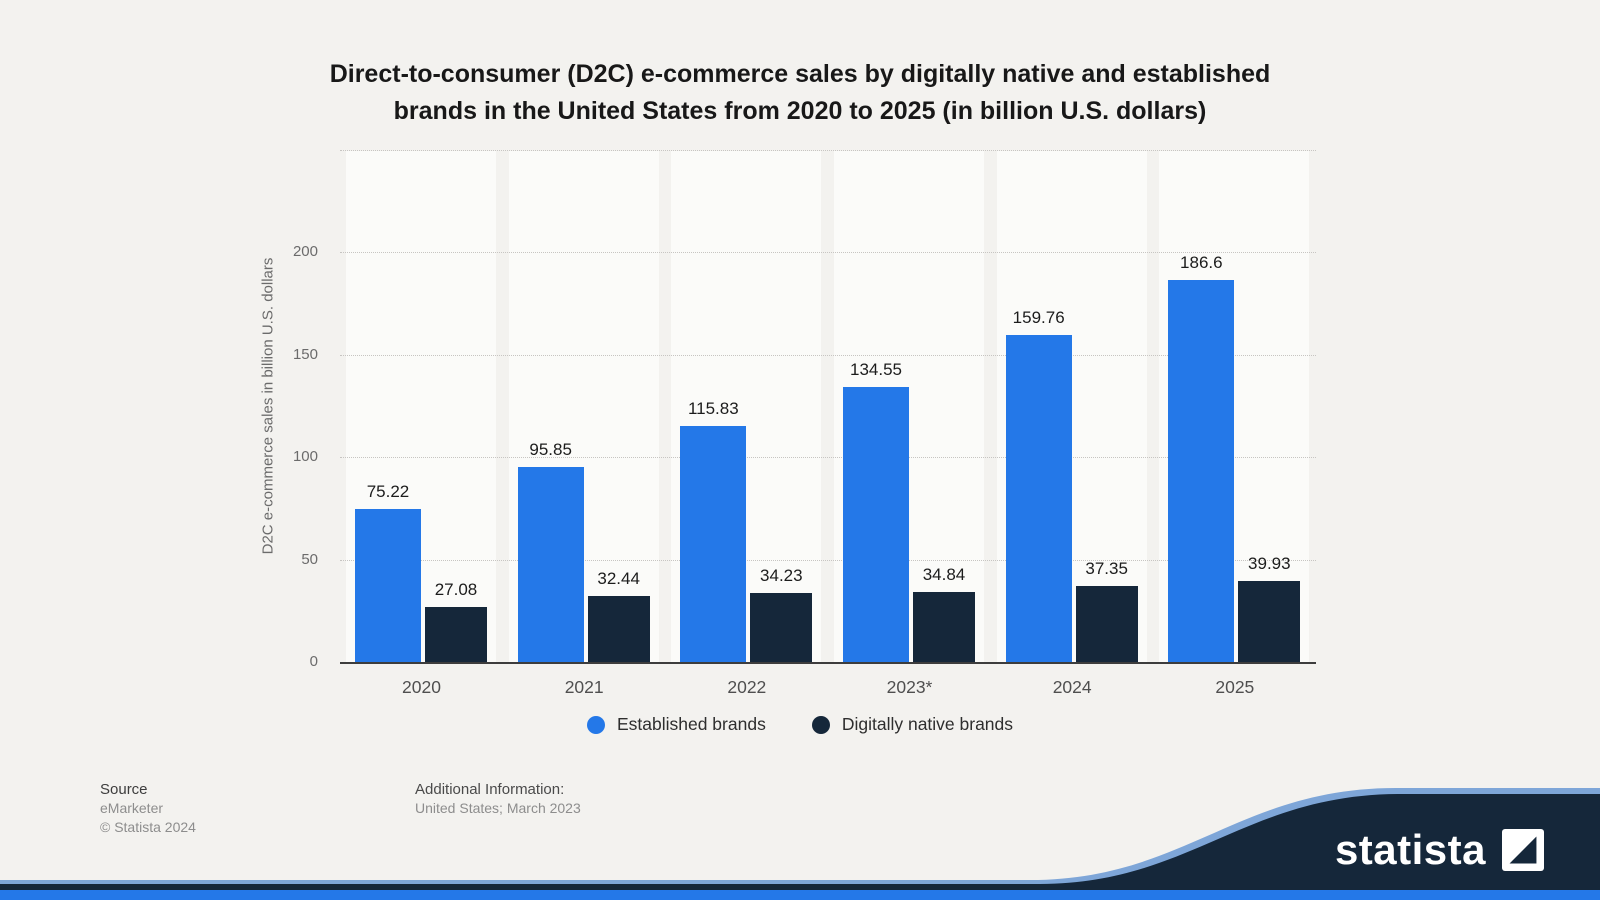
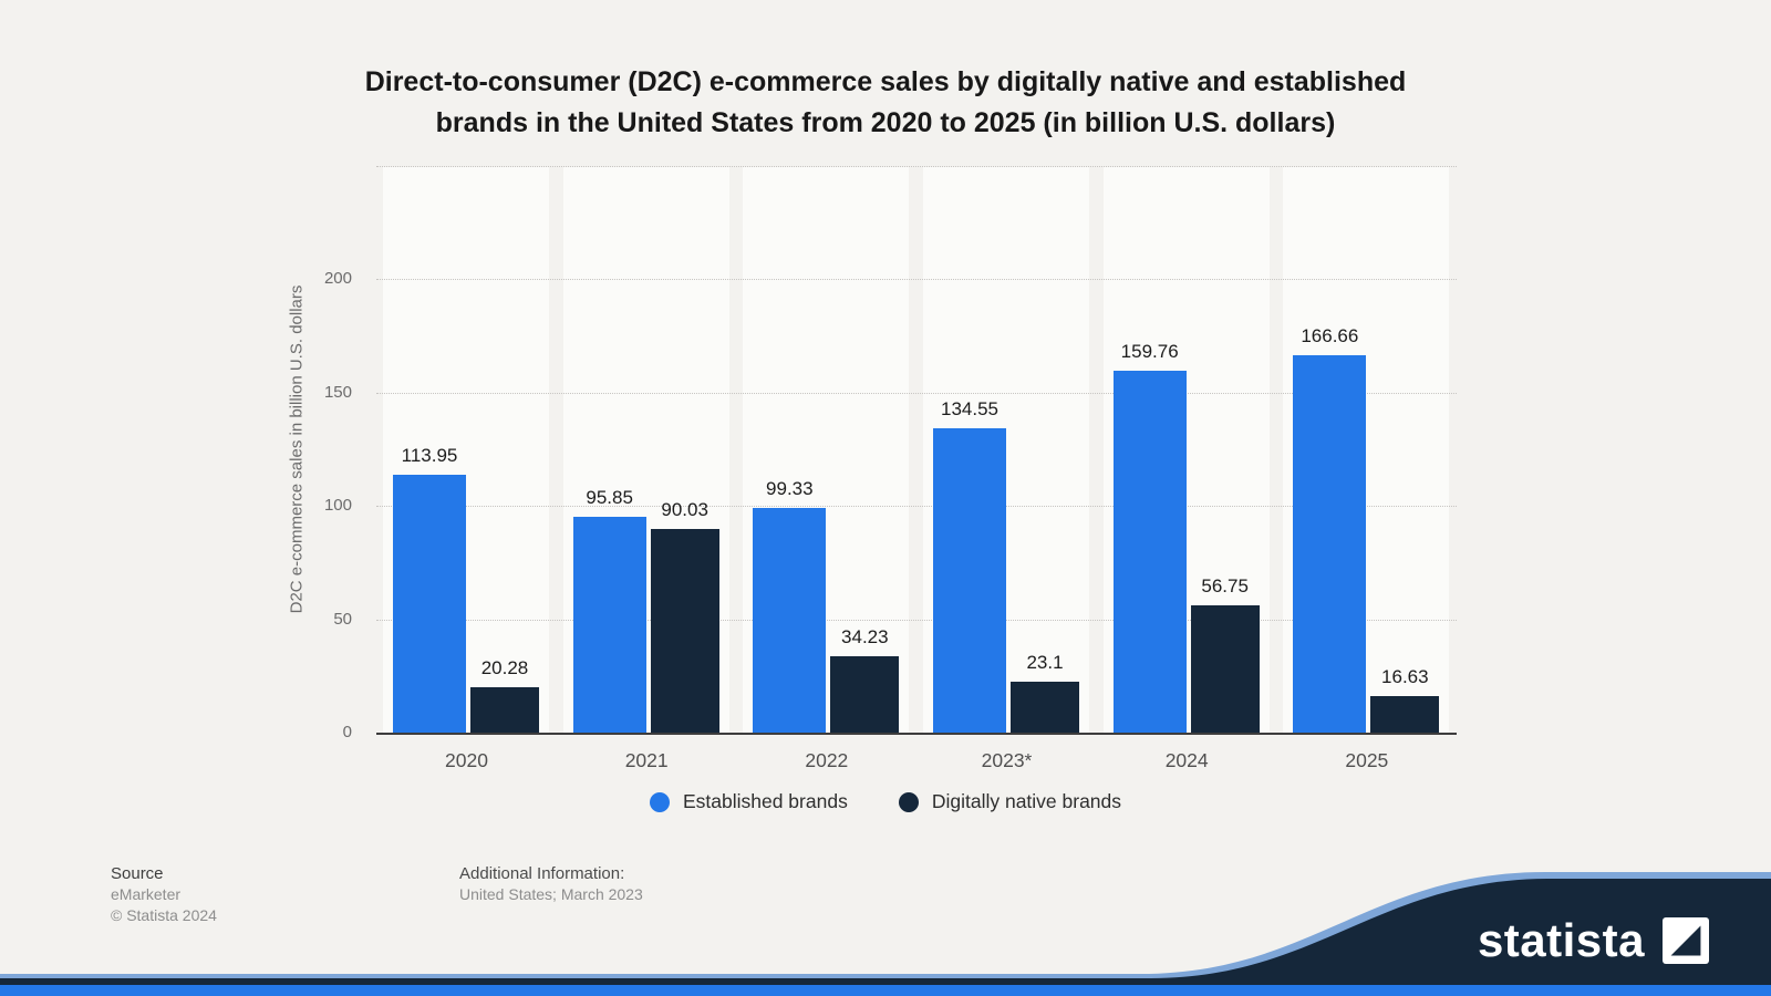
Established brands/2020: 75.22 -> 113.95
Digitally native brands/2020: 27.08 -> 20.28
Digitally native brands/2021: 32.44 -> 90.03
Established brands/2022: 115.83 -> 99.33
Digitally native brands/2023*: 34.84 -> 23.1
Digitally native brands/2024: 37.35 -> 56.75
Established brands/2025: 186.6 -> 166.66
Digitally native brands/2025: 39.93 -> 16.63
